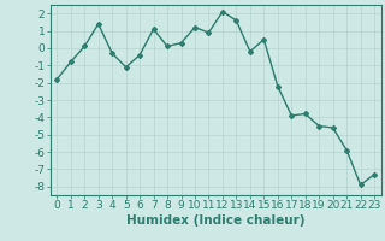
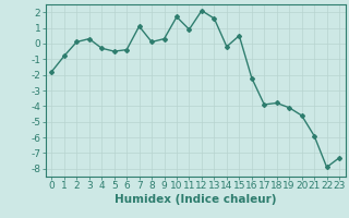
3: 1.4 -> 0.3
5: -1.1 -> -0.5
10: 1.2 -> 1.7
19: -4.5 -> -4.1
